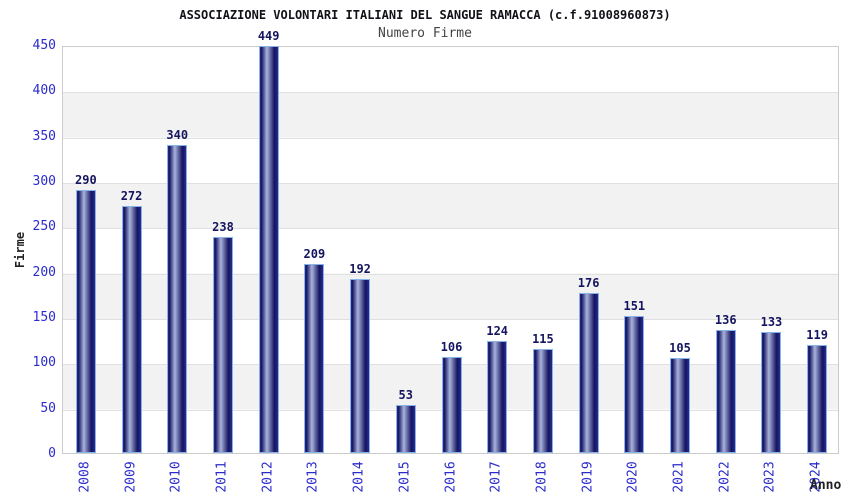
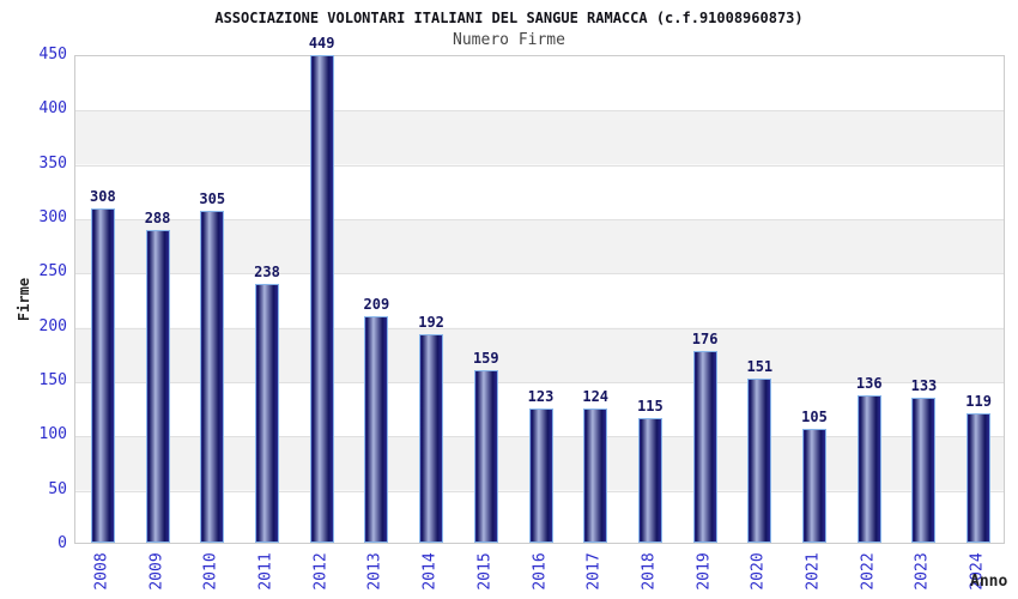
2008: 290 -> 308
2009: 272 -> 288
2010: 340 -> 305
2015: 53 -> 159
2016: 106 -> 123
